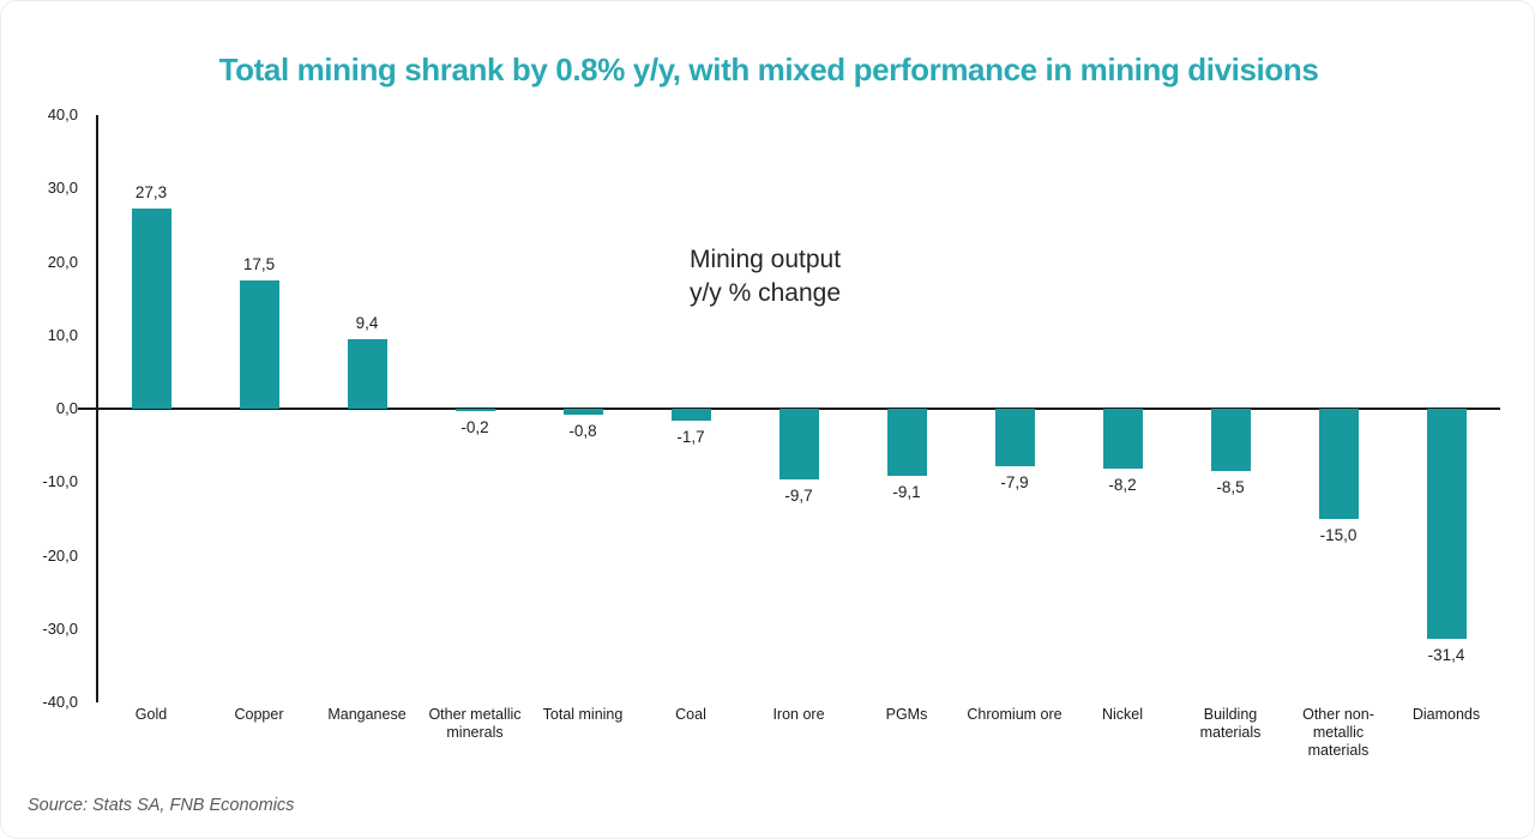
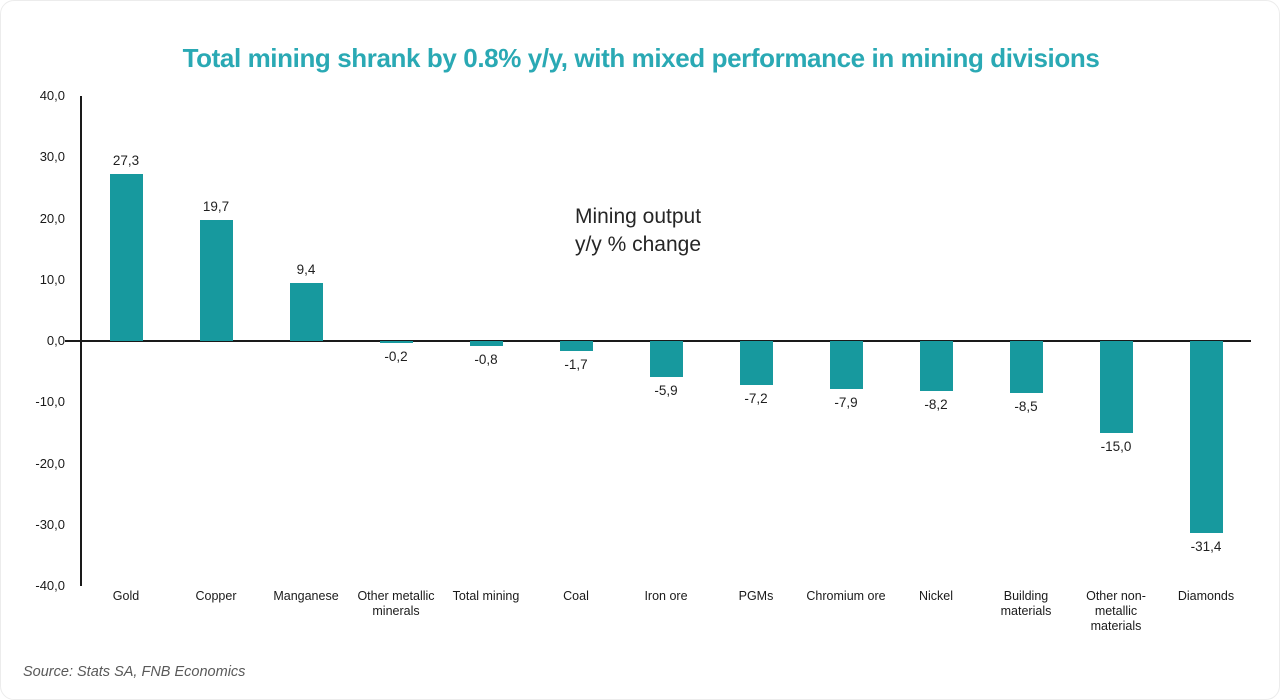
Copper: 17,5 -> 19,7
Iron ore: -9,7 -> -5,9
PGMs: -9,1 -> -7,2
